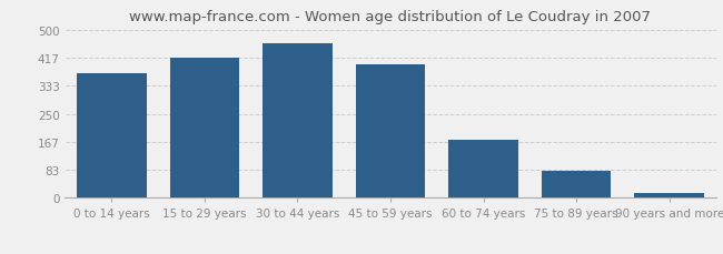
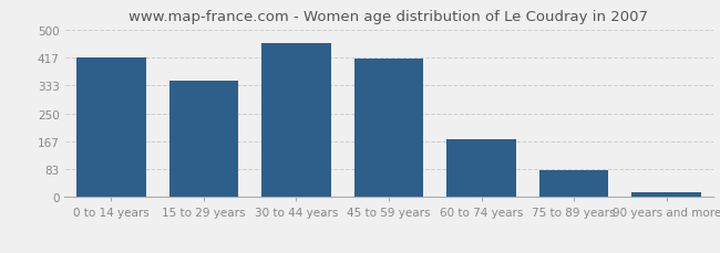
0 to 14 years: 370 -> 417
15 to 29 years: 415 -> 348
45 to 59 years: 395 -> 413
